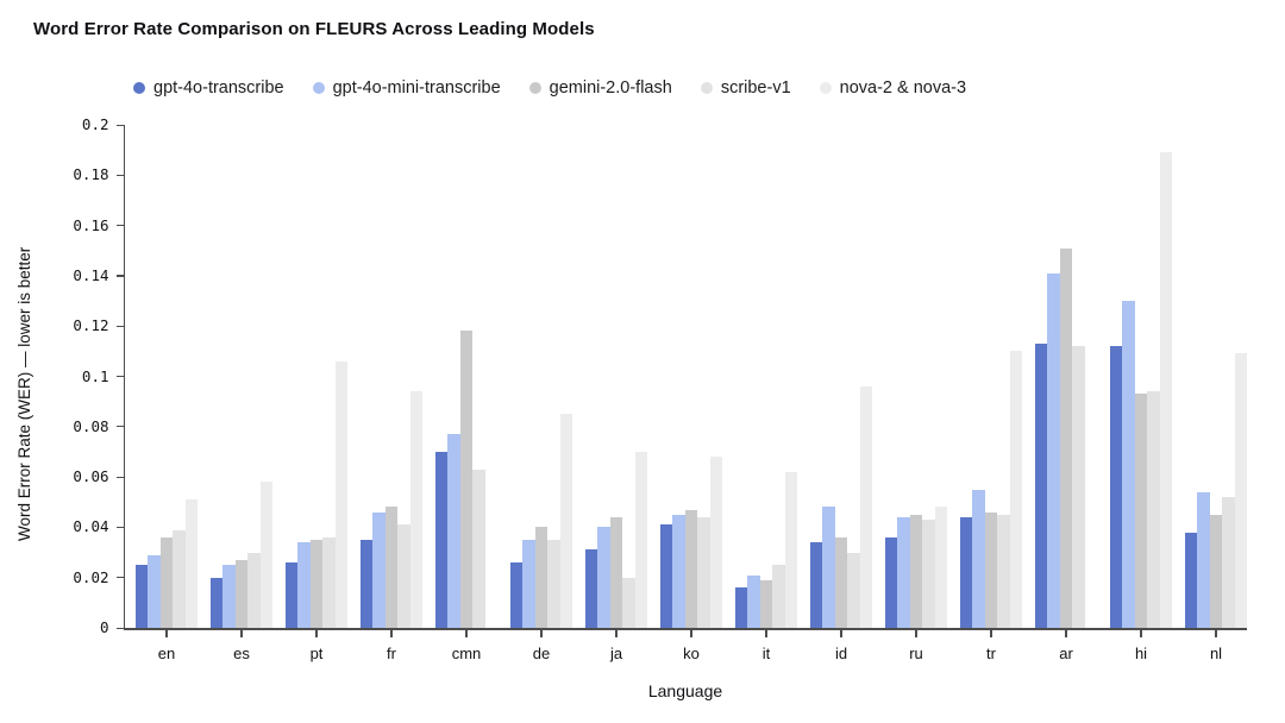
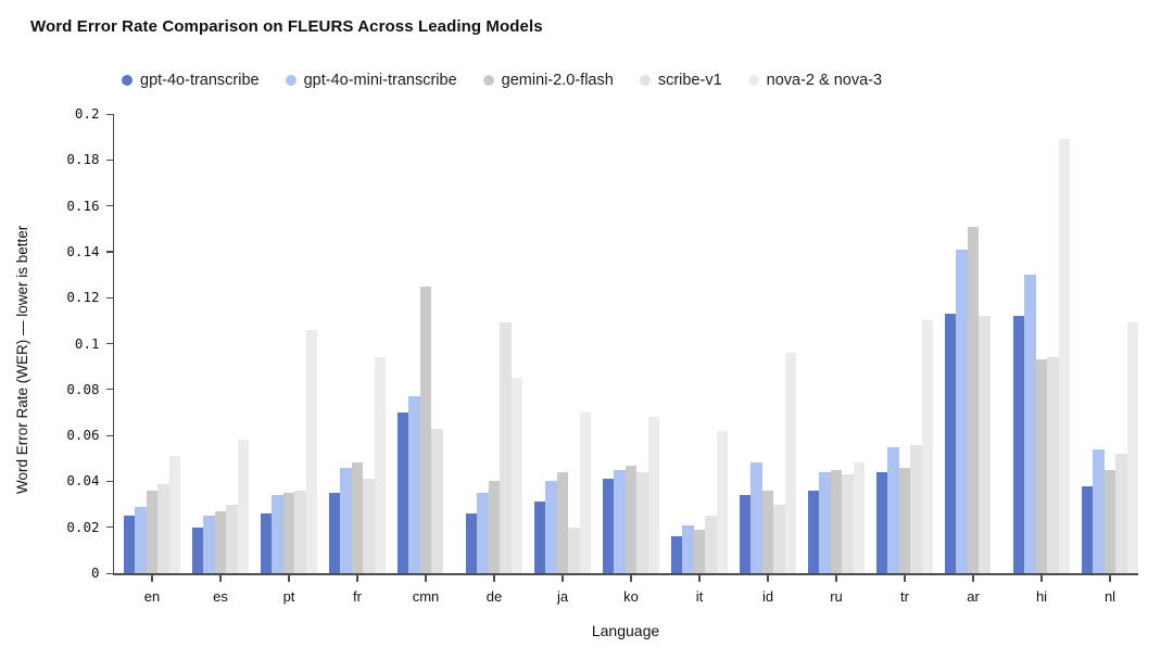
gemini-2.0-flash/cmn: 0.118 -> 0.125
scribe-v1/de: 0.035 -> 0.109
scribe-v1/tr: 0.045 -> 0.056
